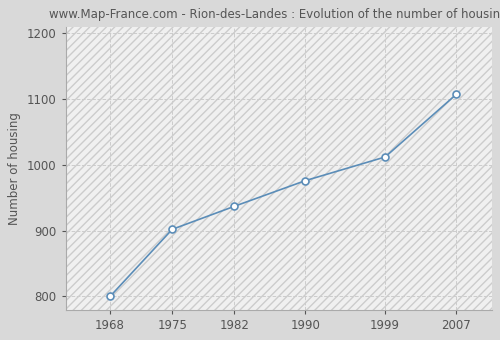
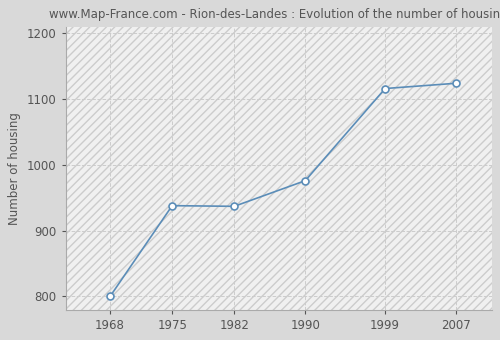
1975: 902 -> 938
1999: 1012 -> 1116
2007: 1107 -> 1124
